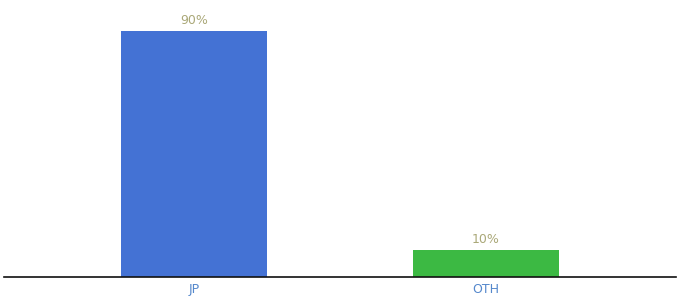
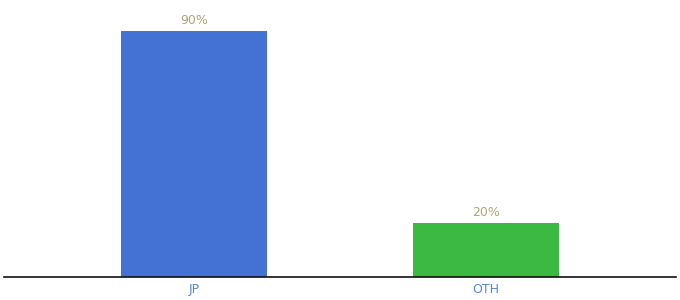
OTH: 10% -> 20%
